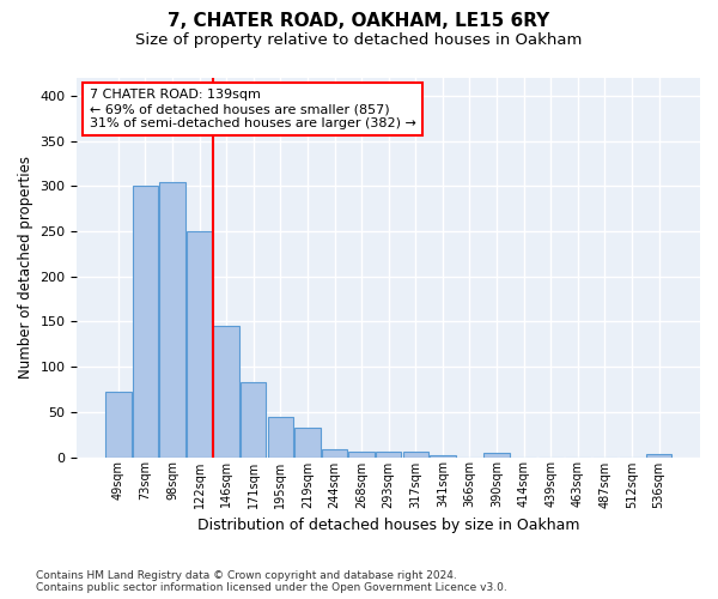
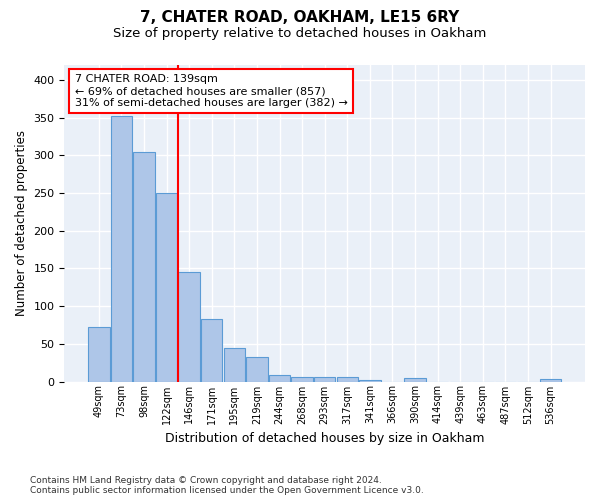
73sqm: 300 -> 352
